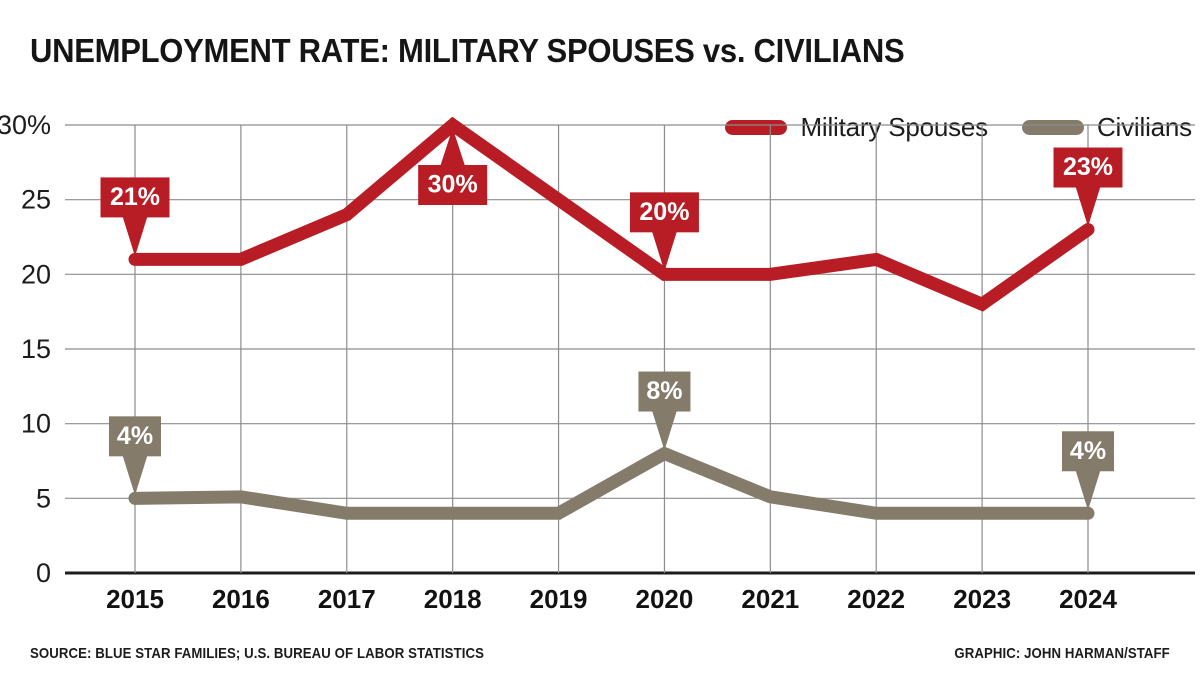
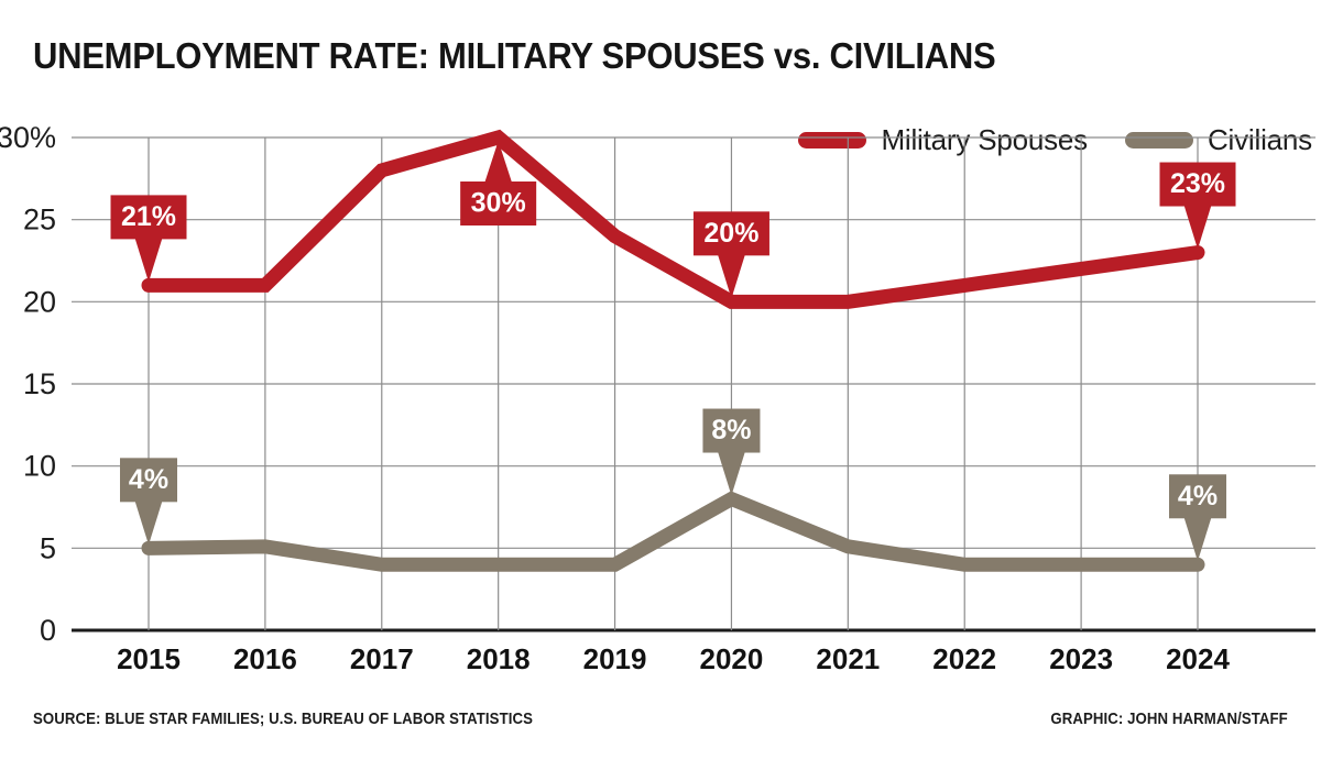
Military Spouses/2017: 24% -> 28%
Military Spouses/2019: 25% -> 24%
Military Spouses/2023: 18% -> 22%
